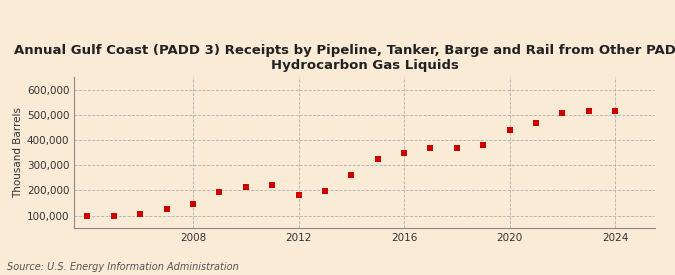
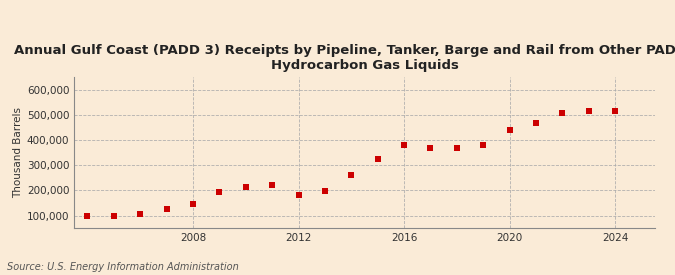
2016: 349,000 -> 380,000
